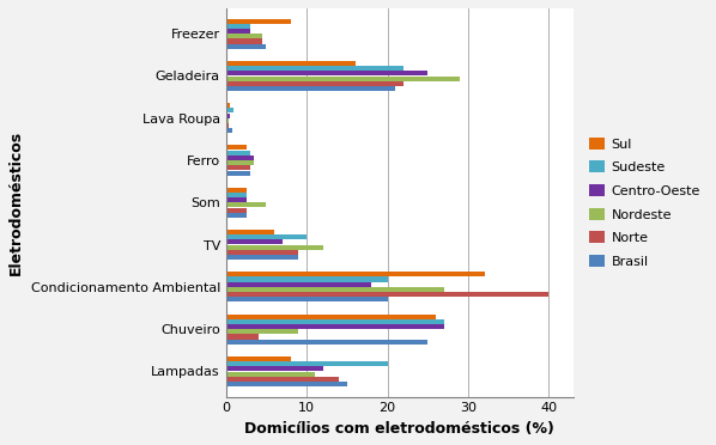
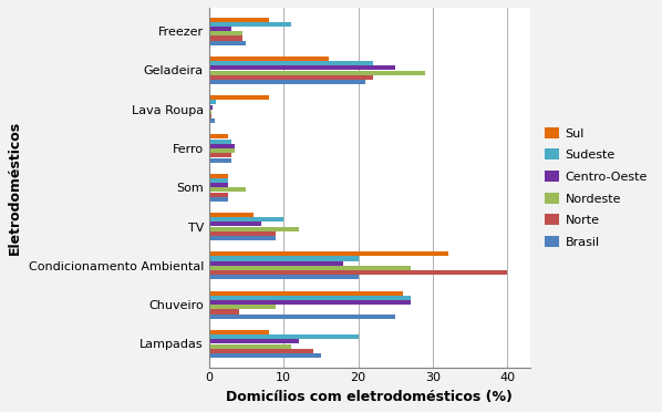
Sudeste/Freezer: 3.0 -> 11.0
Sul/Lava Roupa: 0.5 -> 8.0
